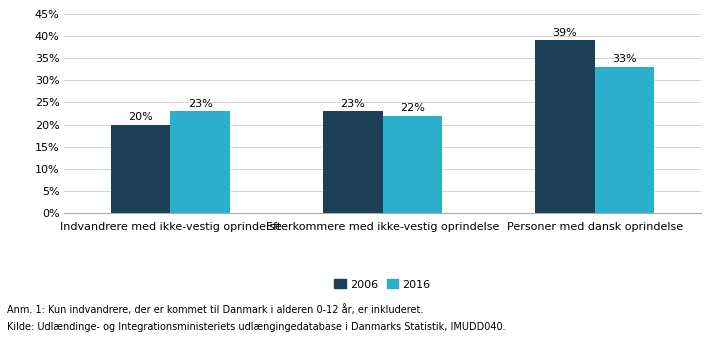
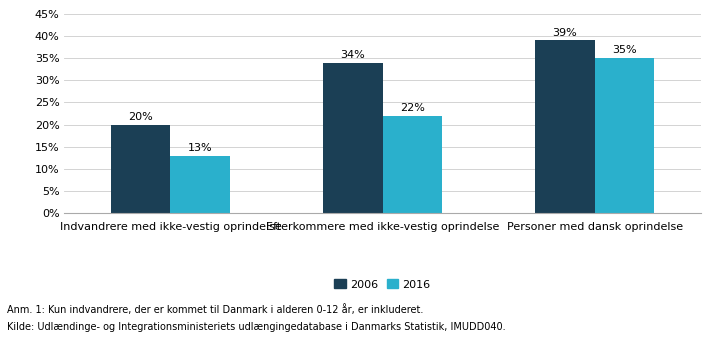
2016/Indvandrere med ikke-vestig oprindelse: 23% -> 13%
2006/Efterkommere med ikke-vestig oprindelse: 23% -> 34%
2016/Personer med dansk oprindelse: 33% -> 35%
